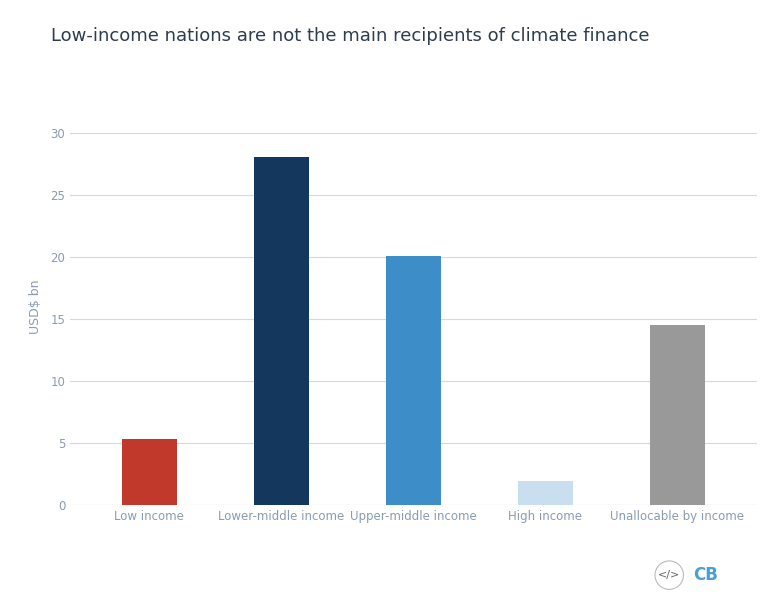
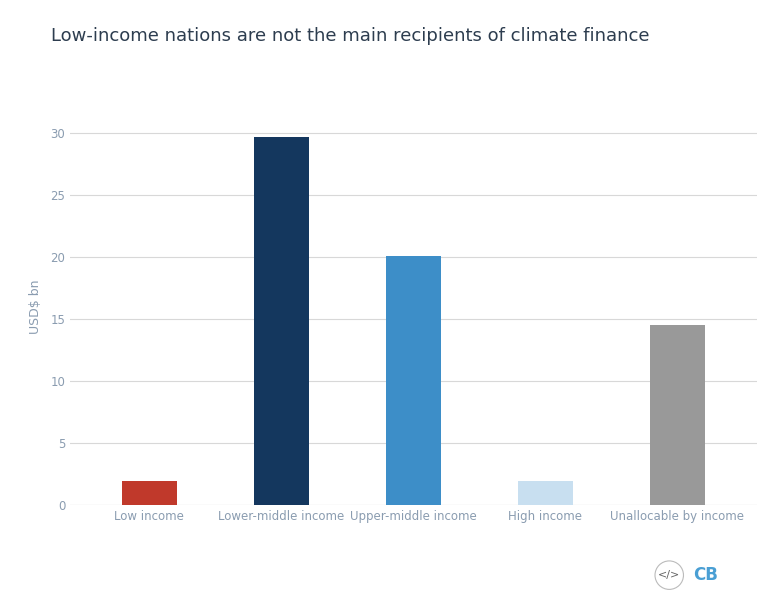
Low income: 5.3 -> 1.9
Lower-middle income: 28.1 -> 29.7
